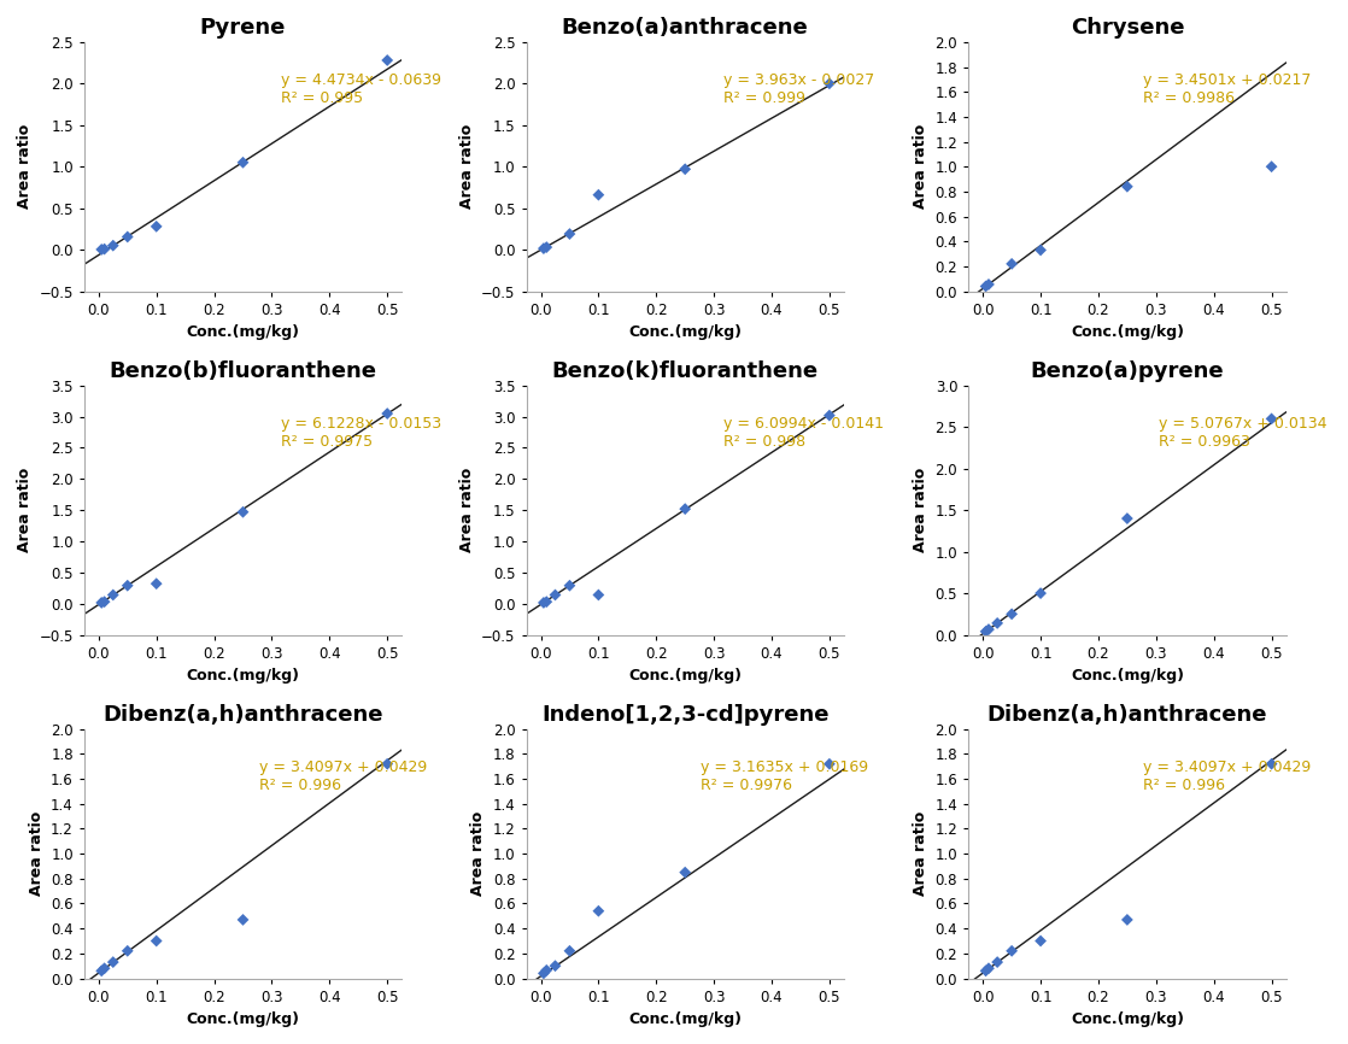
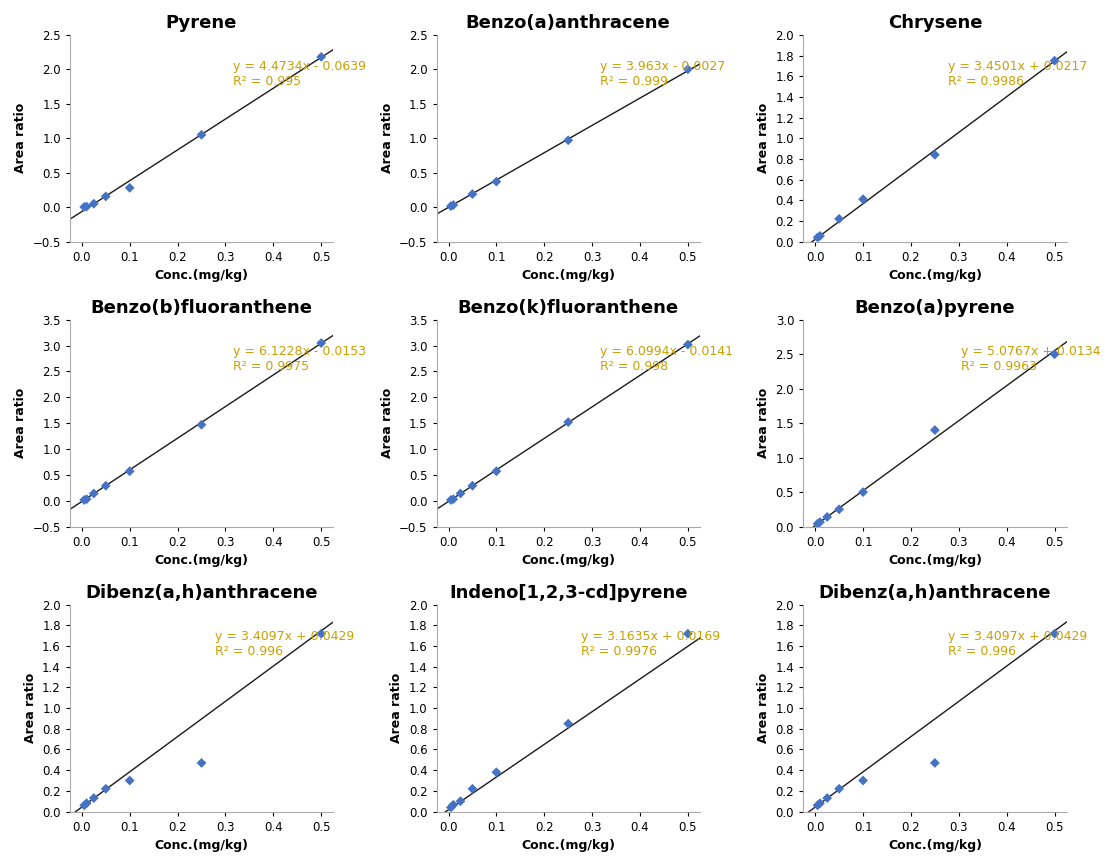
Pyrene/0.5: 2.28 -> 2.18
Benzo(a)anthracene/0.1: 0.66 -> 0.37
Chrysene/0.1: 0.33 -> 0.41
Chrysene/0.5: 1.00 -> 1.75
Benzo(b)fluoranthene/0.1: 0.32 -> 0.57
Benzo(k)fluoranthene/0.1: 0.14 -> 0.57
Benzo(a)pyrene/0.5: 2.60 -> 2.50
Indeno[1,2,3-cd]pyrene/0.1: 0.54 -> 0.38
